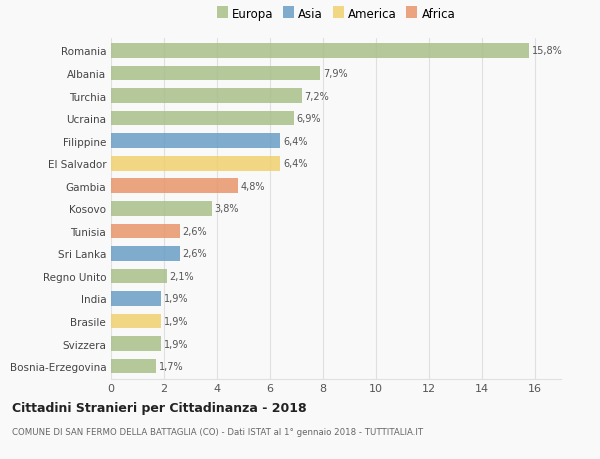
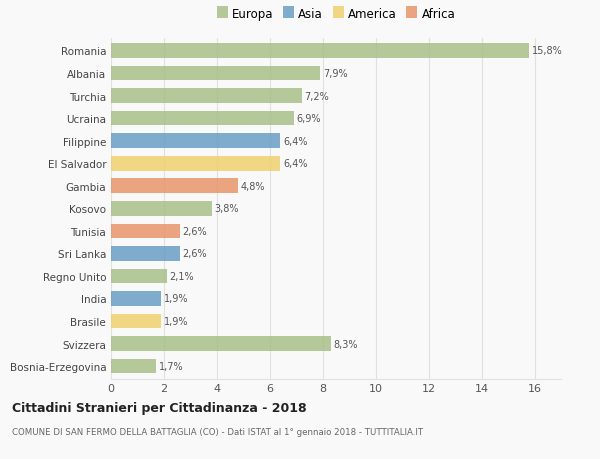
Svizzera: 1,9% -> 8,3%
